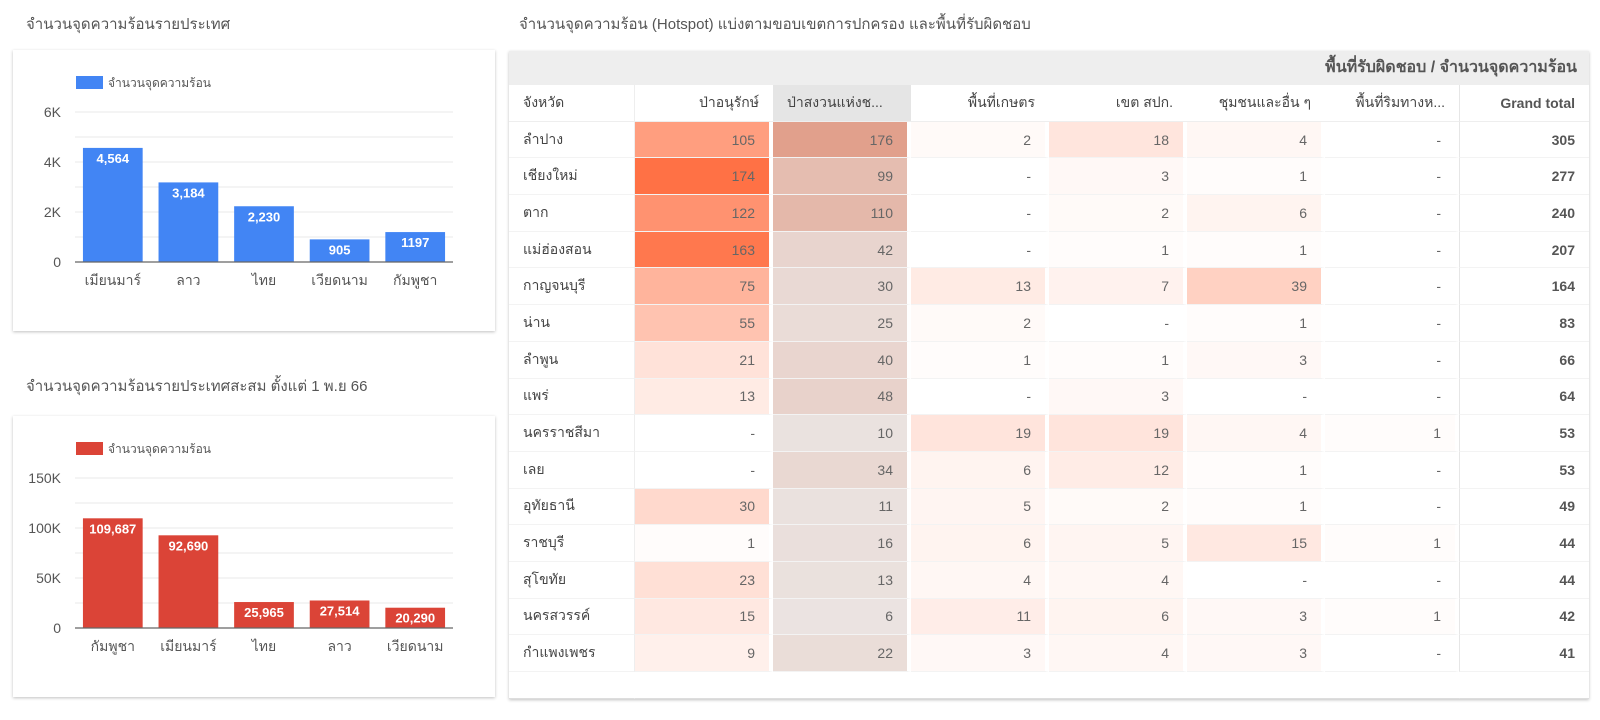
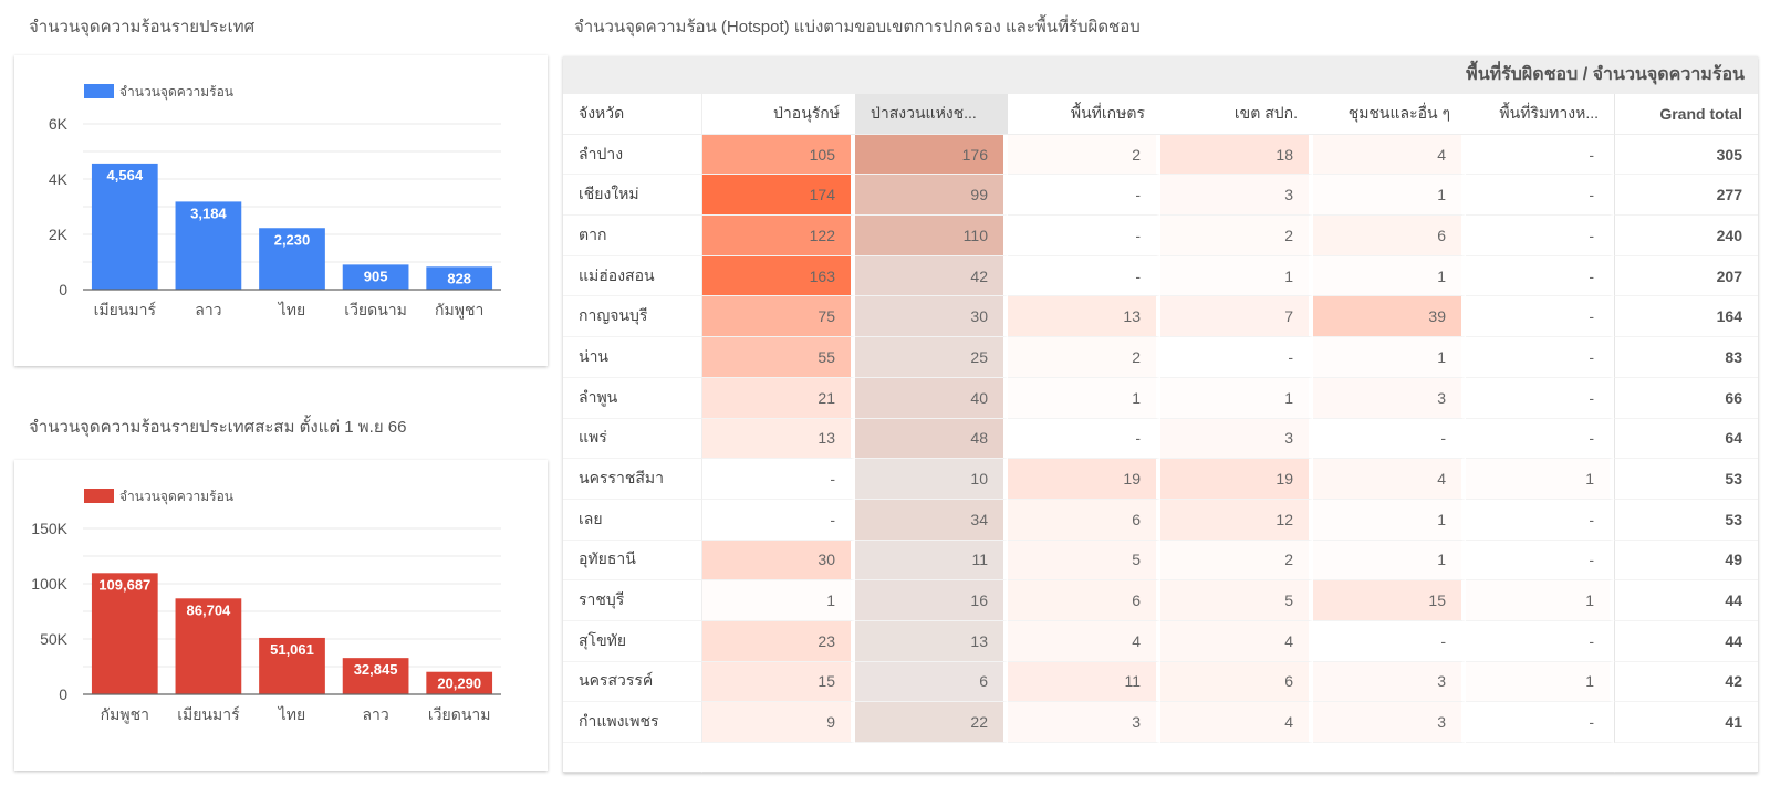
จำนวนจุดความร้อนรายประเทศ/กัมพูชา: 1197 -> 828
จำนวนจุดความร้อนรายประเทศสะสม ตั้งแต่ 1 พ.ย 66/เมียนมาร์: 92,690 -> 86,704
จำนวนจุดความร้อนรายประเทศสะสม ตั้งแต่ 1 พ.ย 66/ไทย: 25,965 -> 51,061
จำนวนจุดความร้อนรายประเทศสะสม ตั้งแต่ 1 พ.ย 66/ลาว: 27,514 -> 32,845
